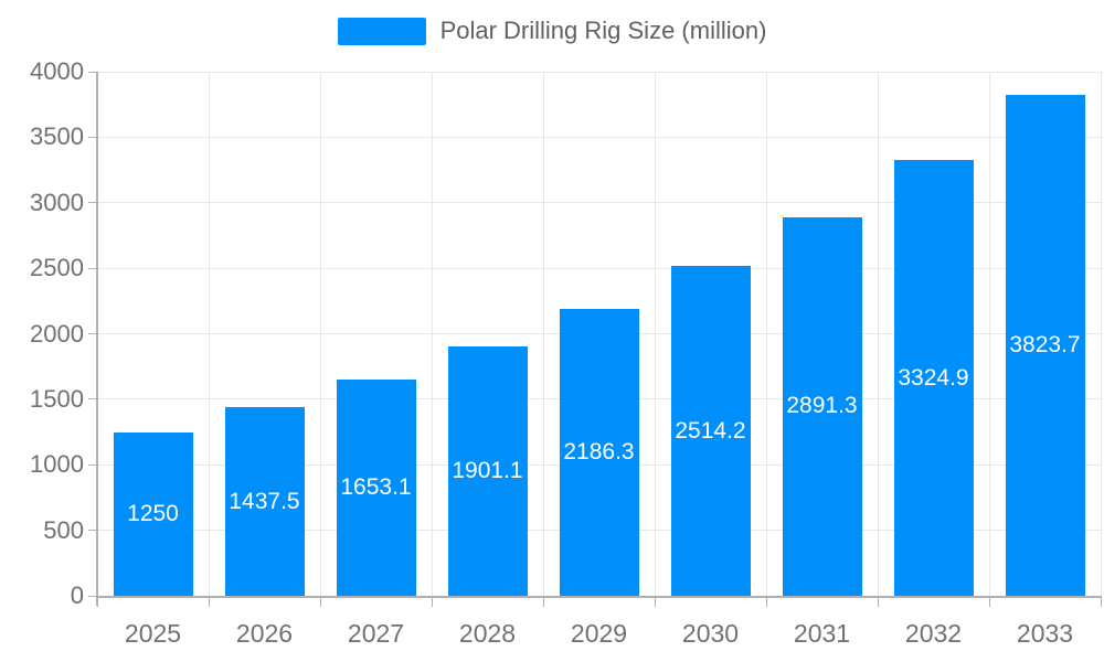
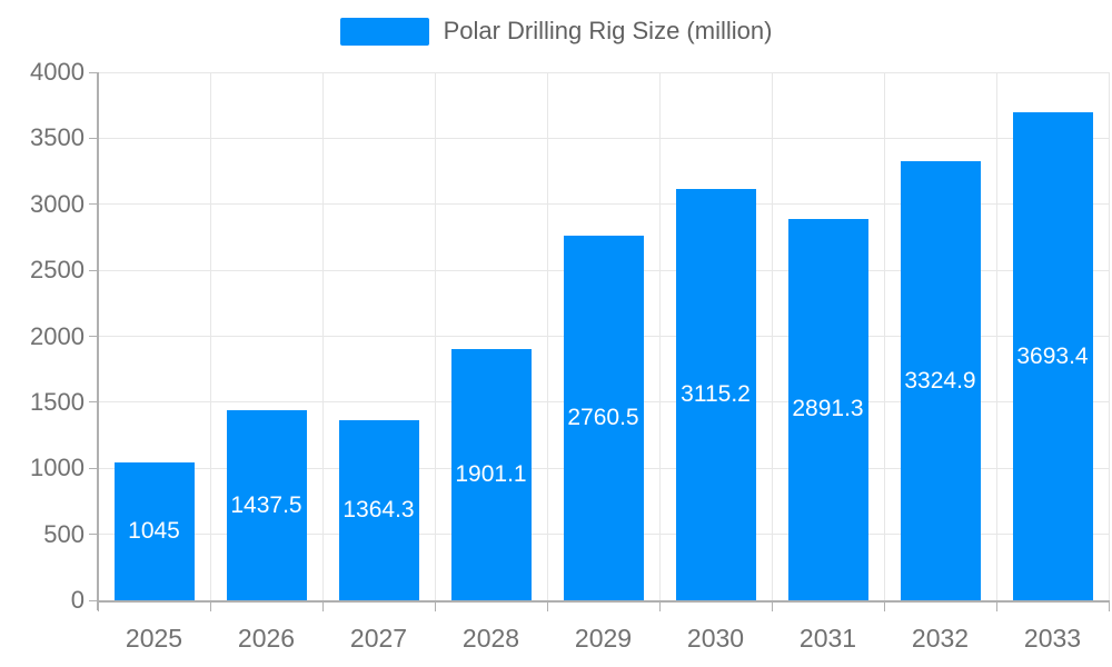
2025: 1250 -> 1045
2027: 1653.1 -> 1364.3
2029: 2186.3 -> 2760.5
2030: 2514.2 -> 3115.2
2033: 3823.7 -> 3693.4
